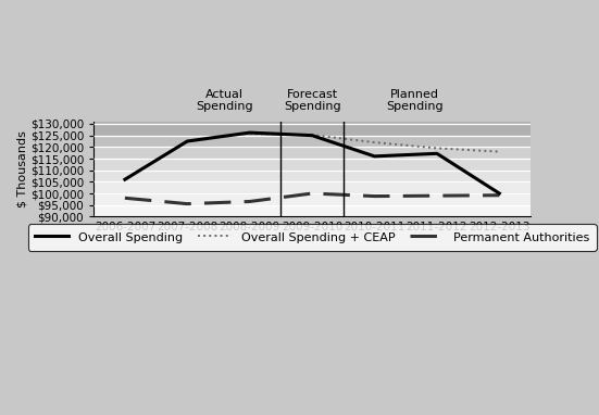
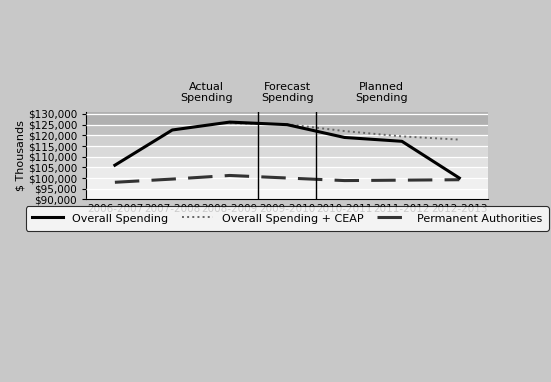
Permanent Authorities/2007-2008: $95,500 -> $99,500
Permanent Authorities/2008-2009: $96,500 -> $101,200
Overall Spending/2010-2011: $116,000 -> $119,000
